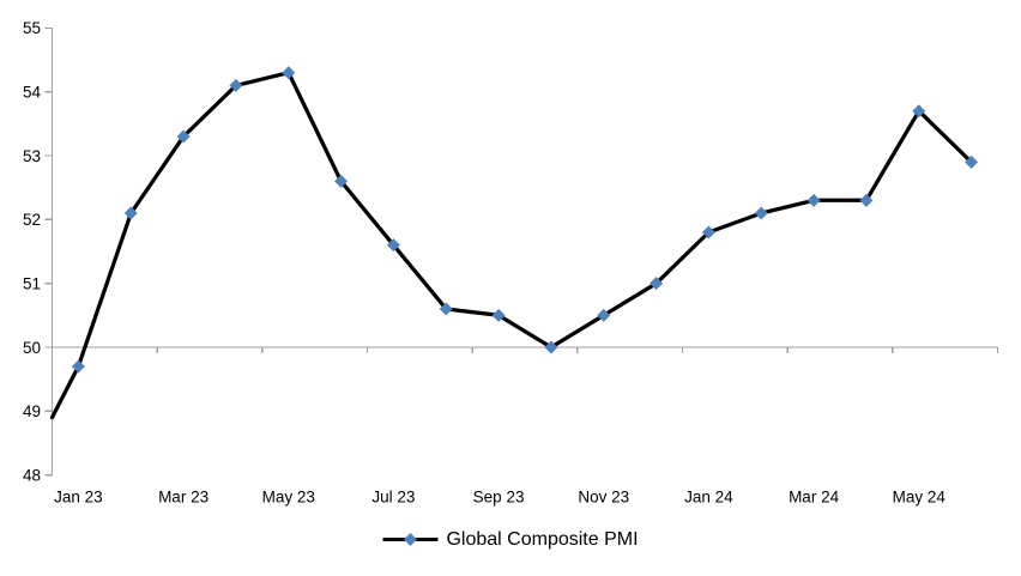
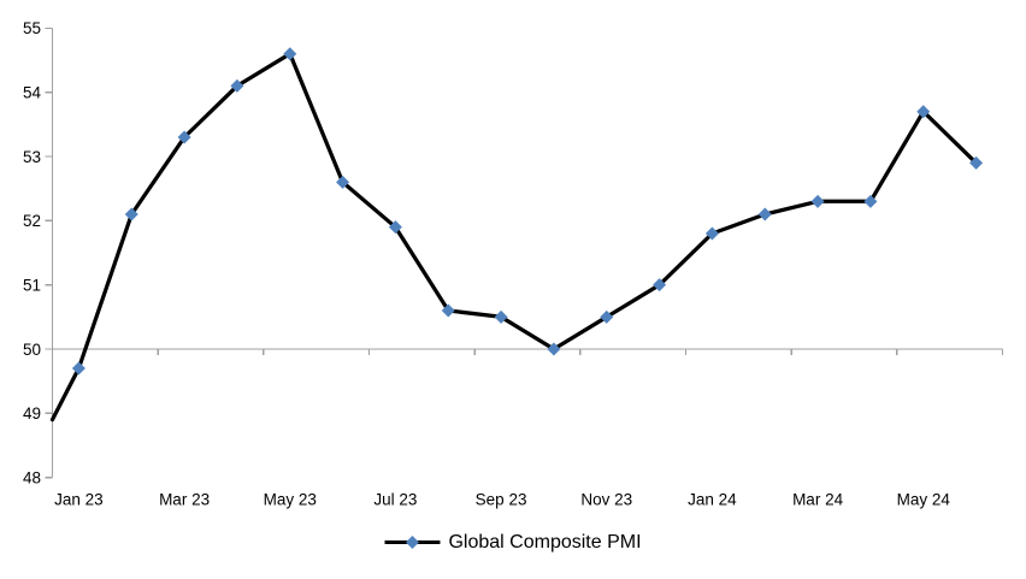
May 23: 54.3 -> 54.6
Jul 23: 51.6 -> 51.9
